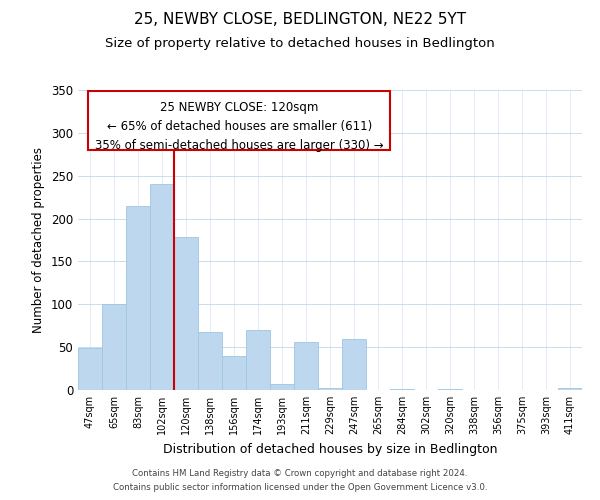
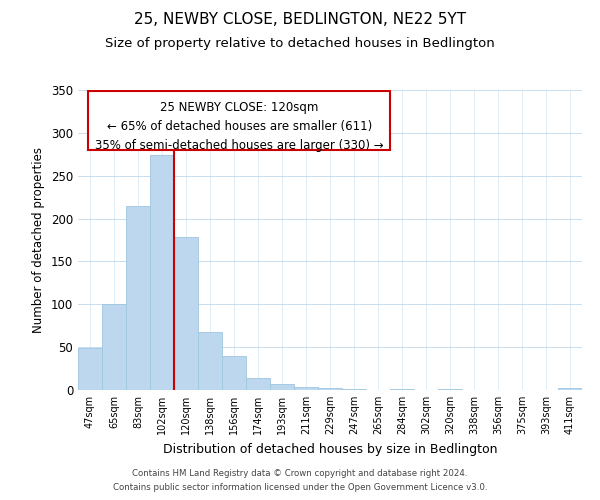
102sqm: 240 -> 274
174sqm: 70 -> 14
211sqm: 56 -> 3
247sqm: 60 -> 1
